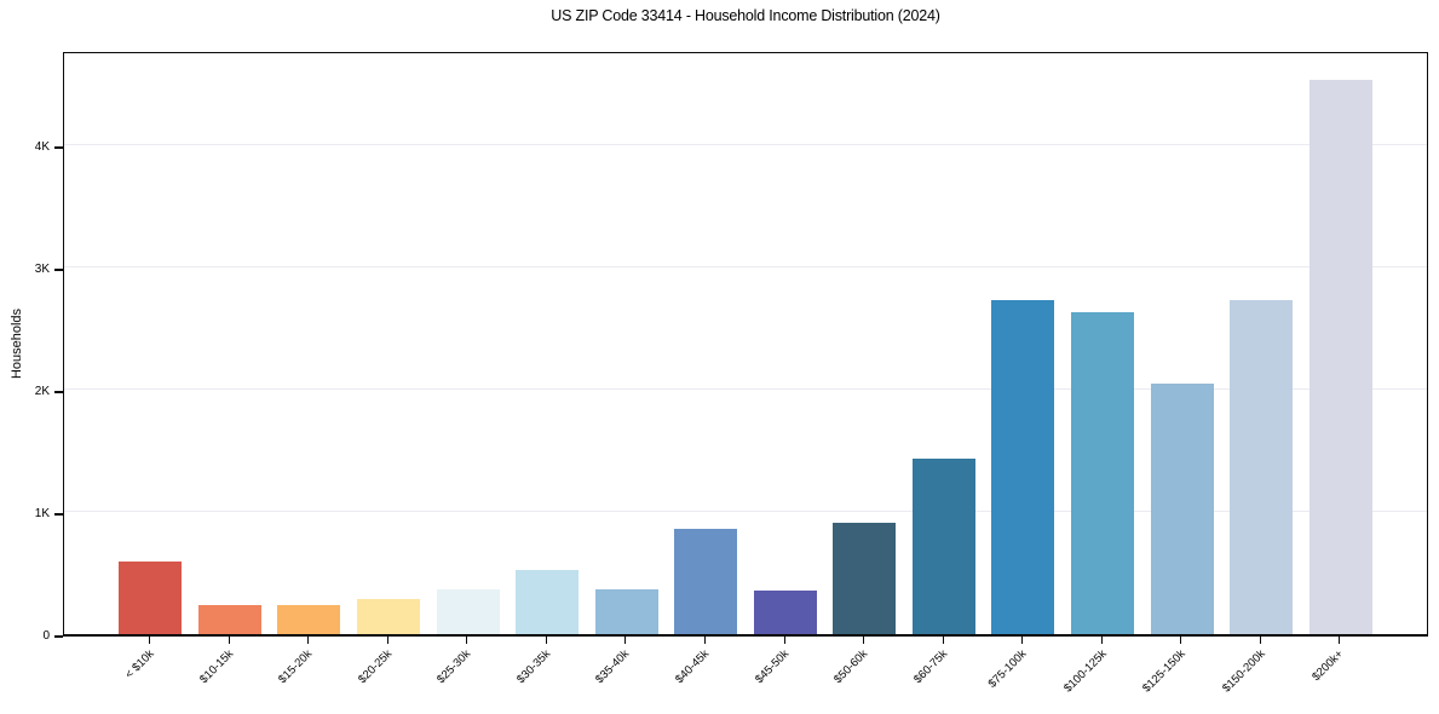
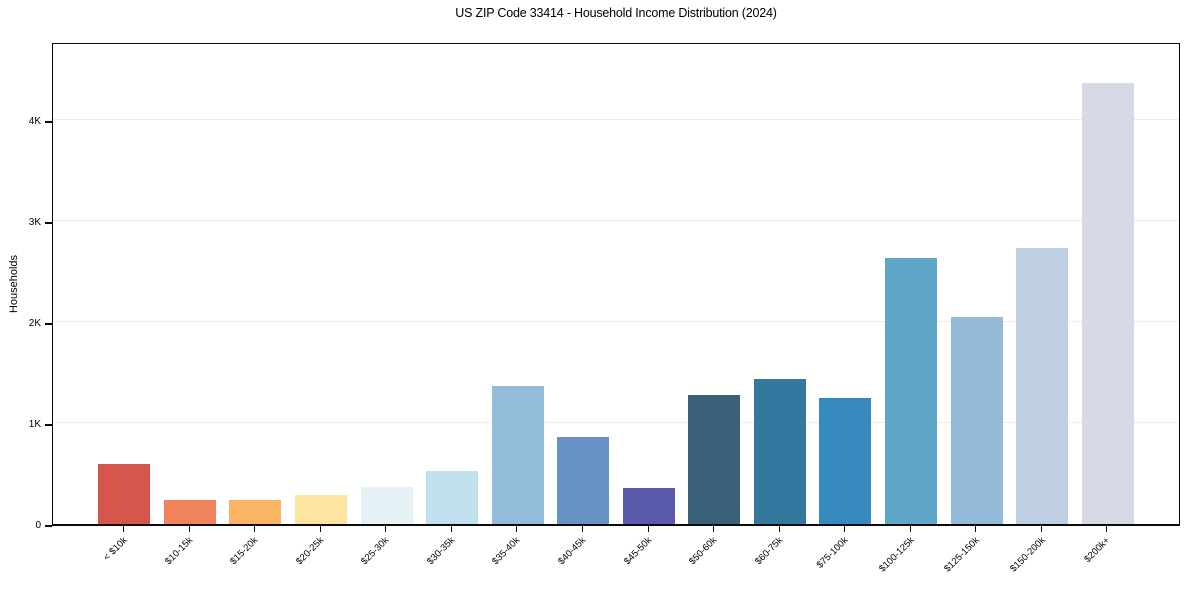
$35-40k: 0.37K -> 1.37K
$50-60k: 0.91K -> 1.28K
$75-100k: 2.73K -> 1.25K
$200k+: 4.53K -> 4.37K
